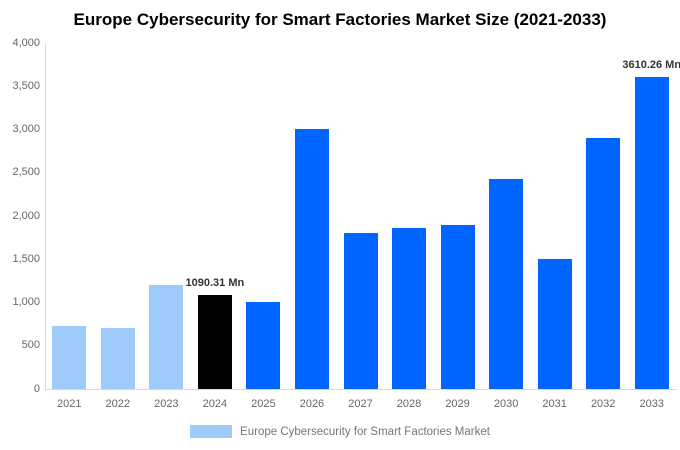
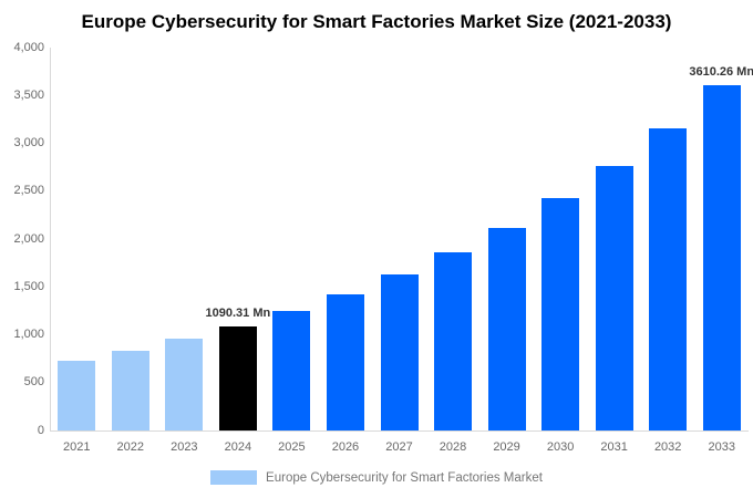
2022: 700 -> 800
2023: 1200 -> 1000
2025: 1000 -> 1200
2026: 3000 -> 1400
2027: 1800 -> 1600
2029: 1900 -> 2100
2031: 1500 -> 2800
2032: 2900 -> 3200
